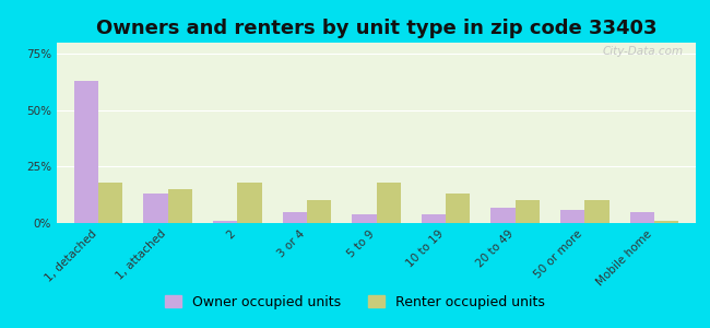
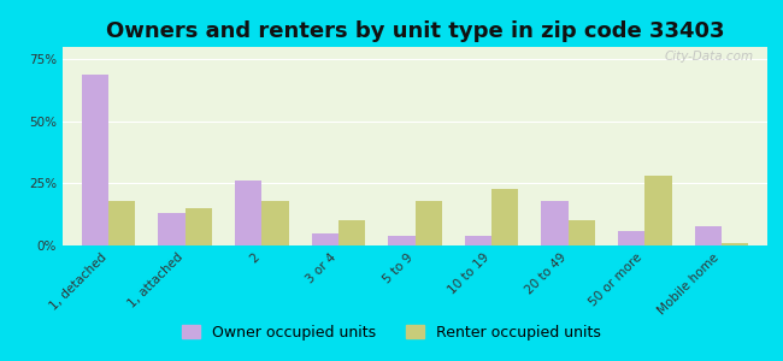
Owner occupied units/1, detached: 63% -> 69%
Owner occupied units/2: 1% -> 26%
Renter occupied units/10 to 19: 13% -> 23%
Owner occupied units/20 to 49: 7% -> 18%
Renter occupied units/50 or more: 10% -> 28%
Owner occupied units/Mobile home: 5% -> 8%
